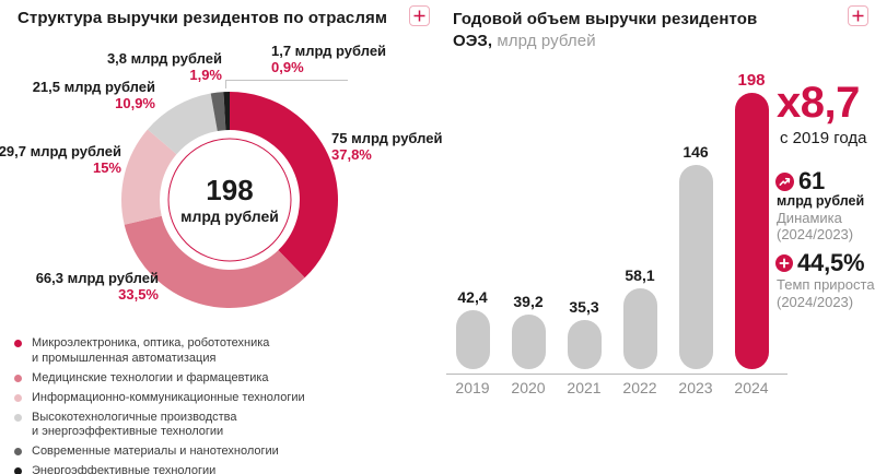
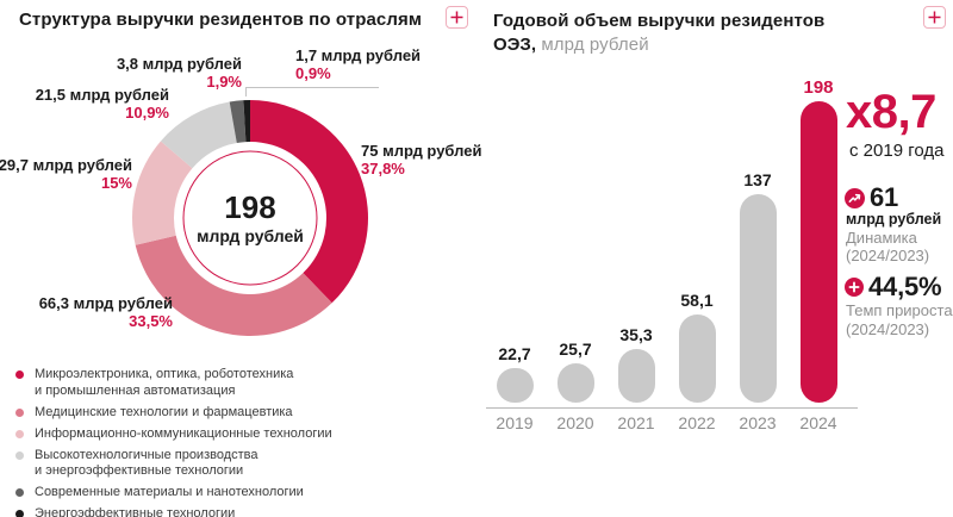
Годовой объем выручки резидентов ОЭЗ, млрд рублей/2019: 42,4 -> 22,7
Годовой объем выручки резидентов ОЭЗ, млрд рублей/2020: 39,2 -> 25,7
Годовой объем выручки резидентов ОЭЗ, млрд рублей/2023: 146 -> 137
